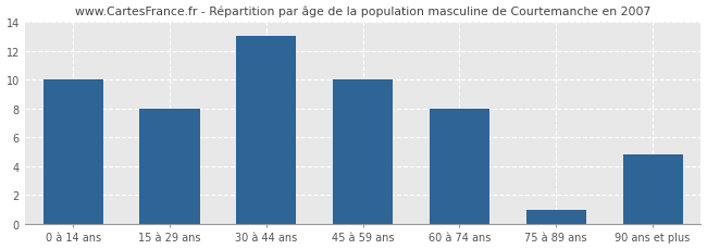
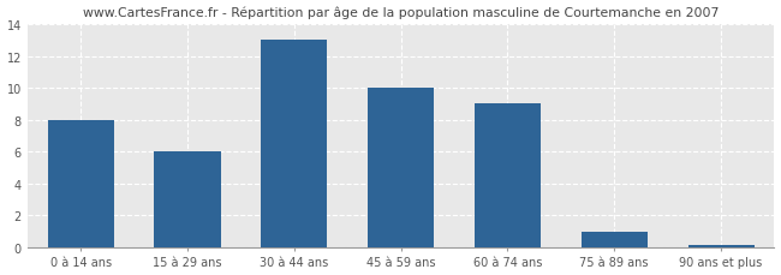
0 à 14 ans: 10.0 -> 8.0
15 à 29 ans: 8.0 -> 6.0
60 à 74 ans: 8.0 -> 9.0
90 ans et plus: 4.8 -> 0.1
